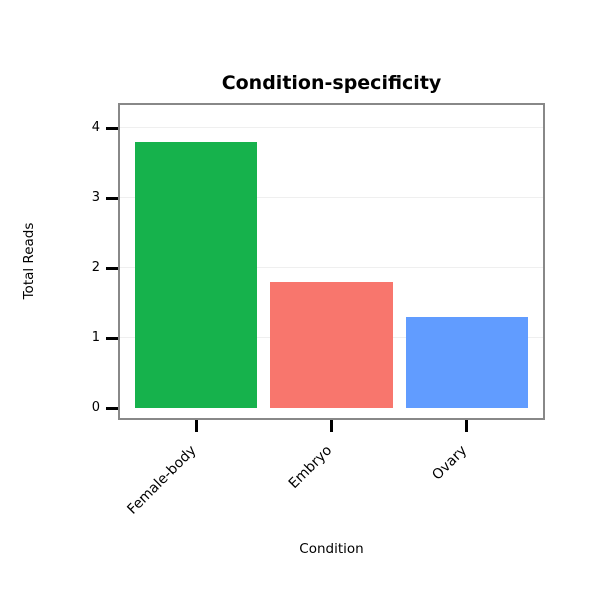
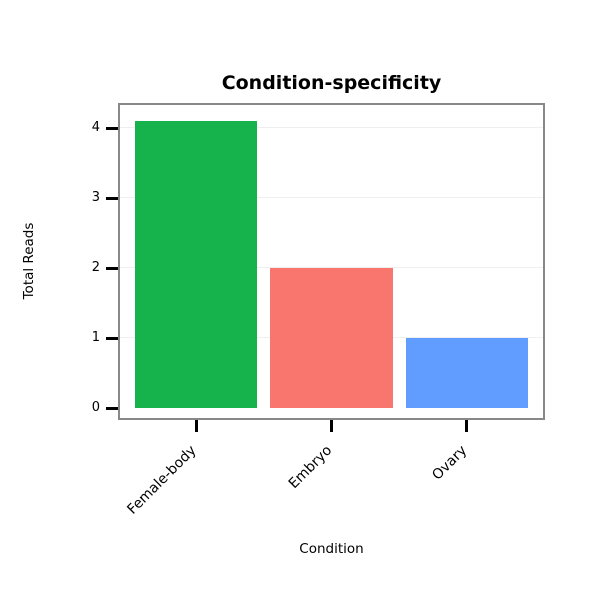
Female-body: 3.8 -> 4.1
Embryo: 1.8 -> 2.0
Ovary: 1.3 -> 1.0
